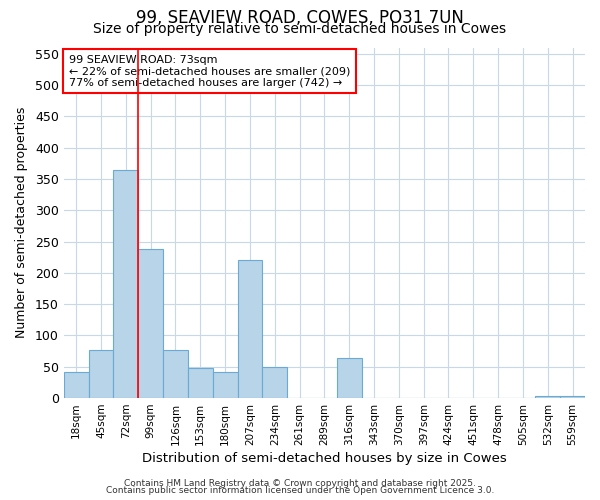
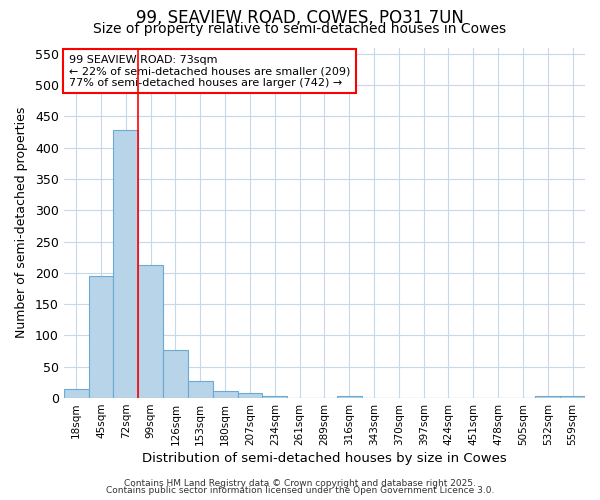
18sqm: 42 -> 14
45sqm: 76 -> 195
72sqm: 364 -> 428
99sqm: 238 -> 212
153sqm: 48 -> 27
180sqm: 42 -> 12
207sqm: 220 -> 8
234sqm: 50 -> 4
316sqm: 64 -> 4
